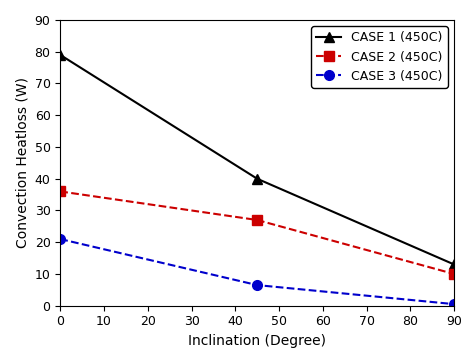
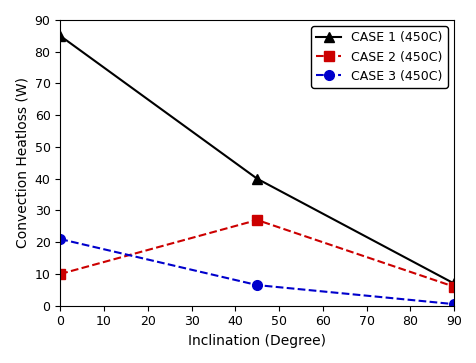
CASE 1 (450C)/0: 79 -> 85
CASE 2 (450C)/0: 36 -> 10
CASE 1 (450C)/90: 13 -> 7
CASE 2 (450C)/90: 10 -> 6
